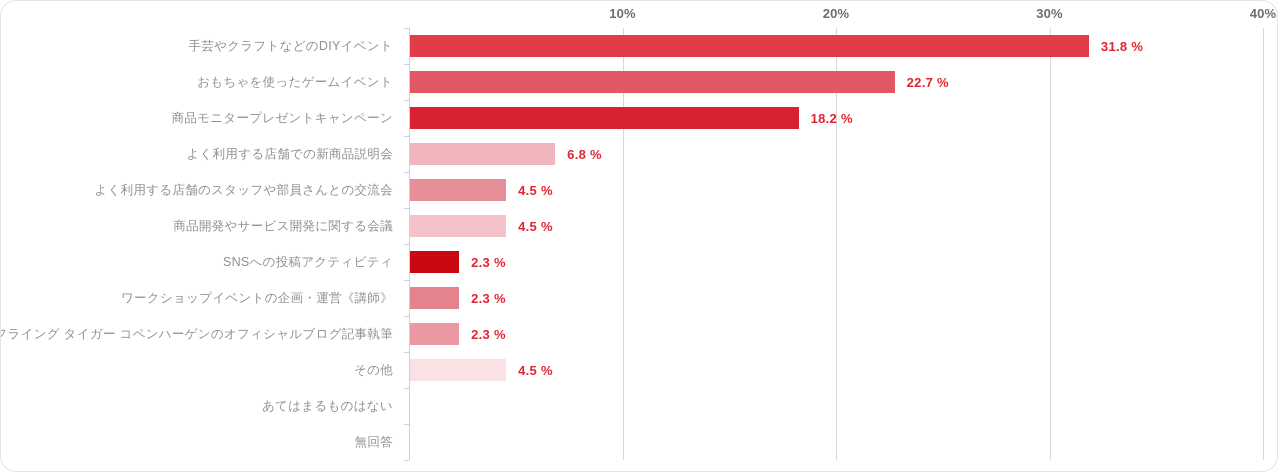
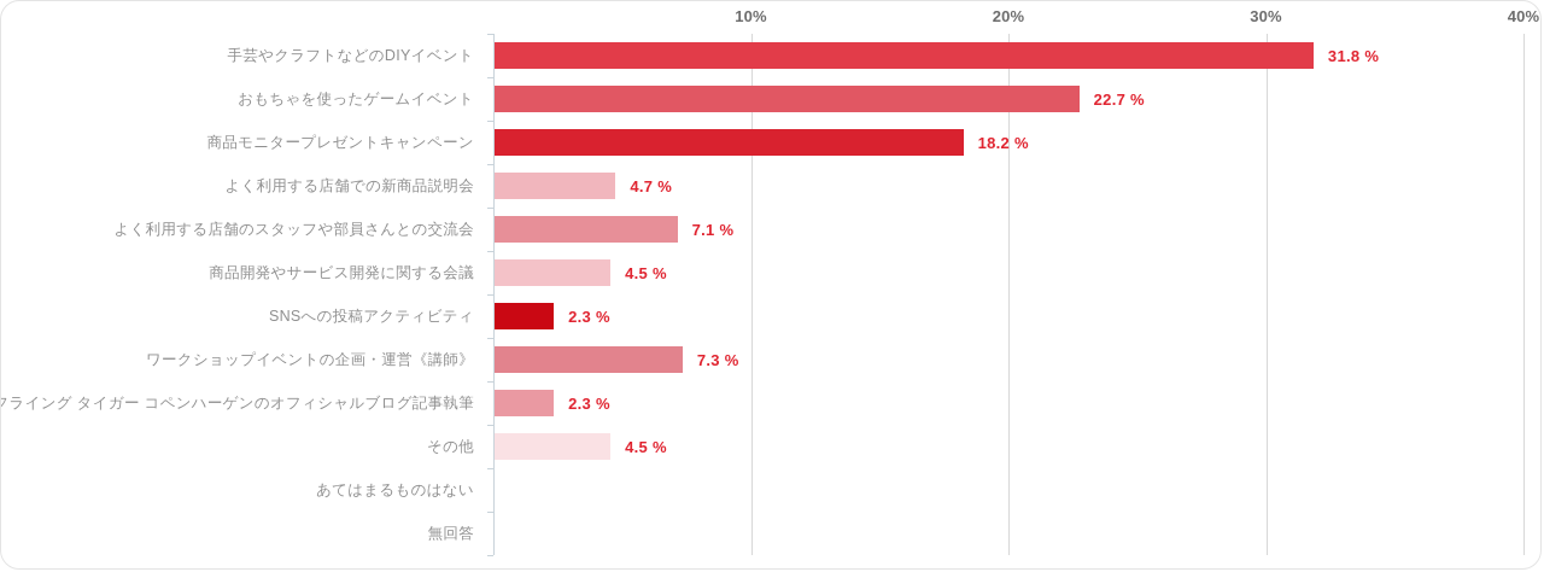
よく利用する店舗での新商品説明会: 6.8 -> 4.7
よく利用する店舗のスタッフや部員さんとの交流会: 4.5 -> 7.1
ワークショップイベントの企画・運営《講師》: 2.3 -> 7.3
